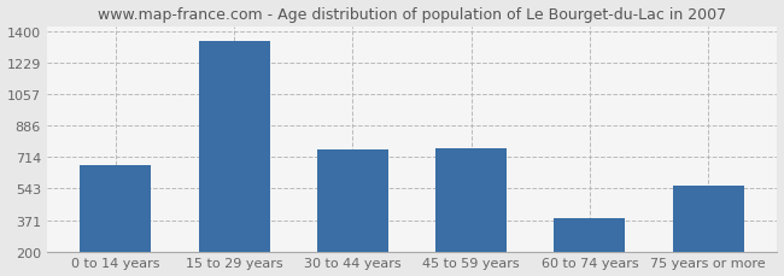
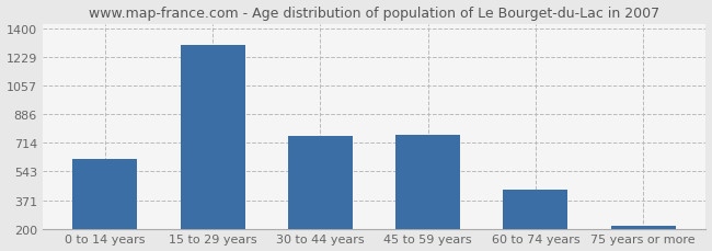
0 to 14 years: 670 -> 620
15 to 29 years: 1350 -> 1300
60 to 74 years: 380 -> 430
75 years or more: 560 -> 220
